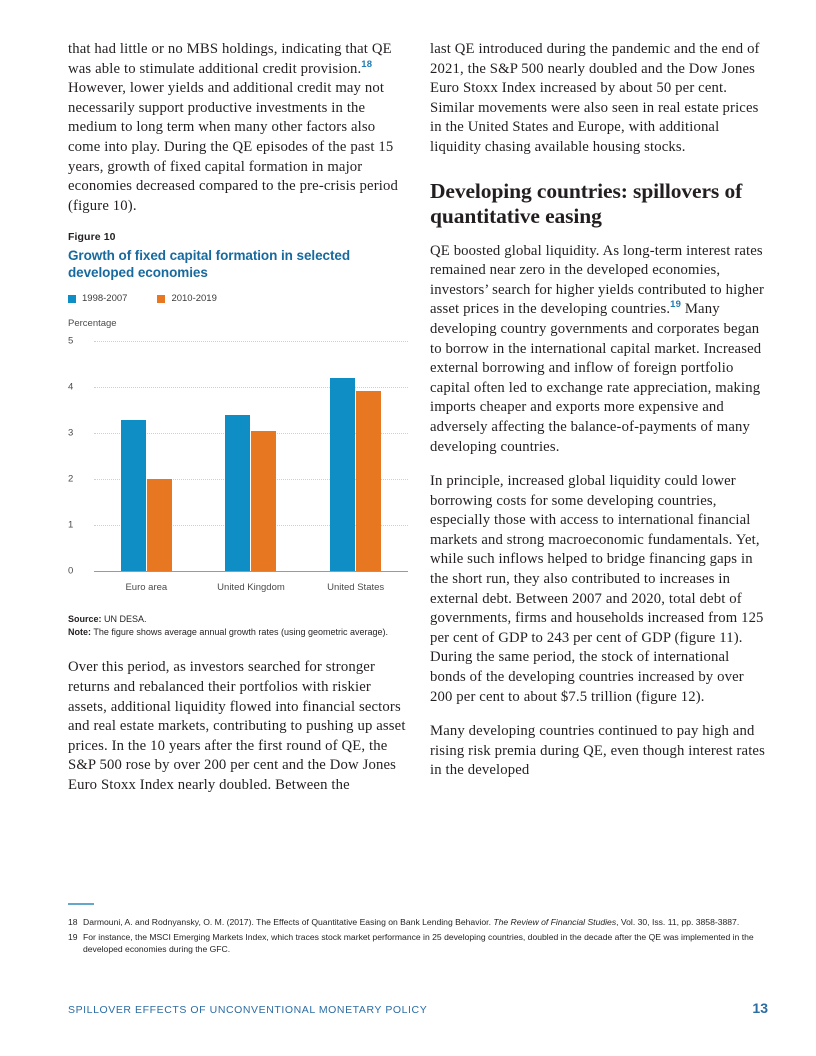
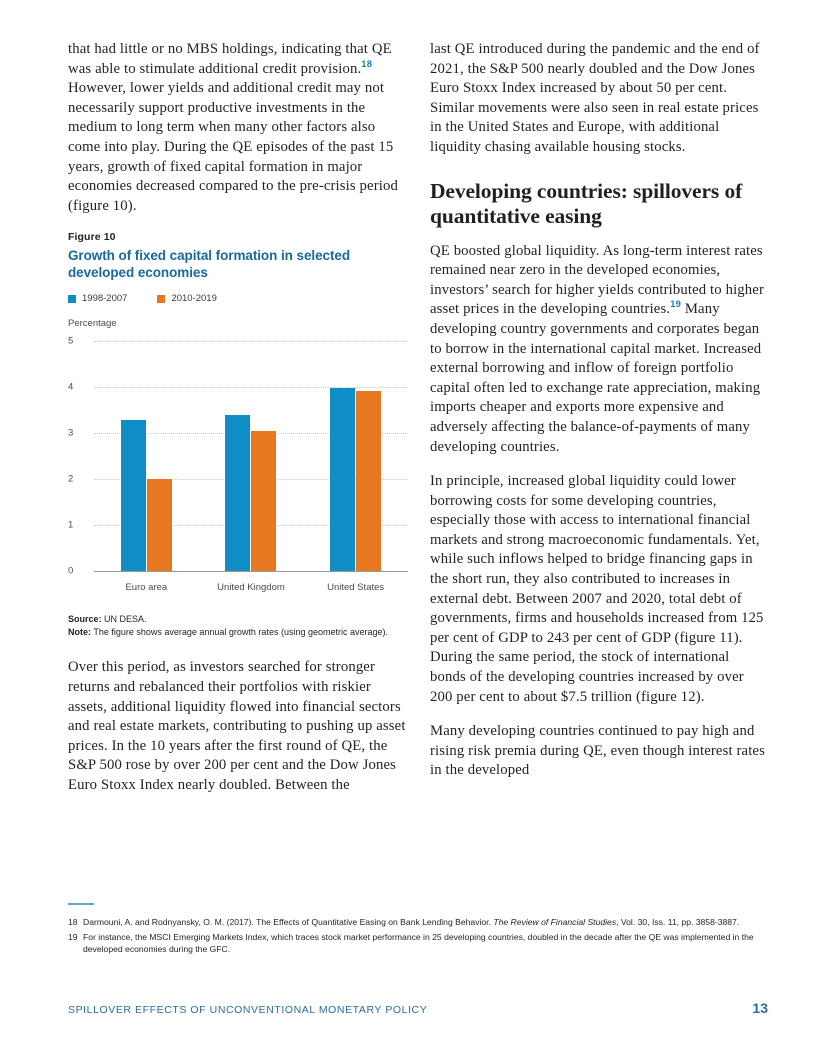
1998-2007/United States: 4.2 -> 4.0
